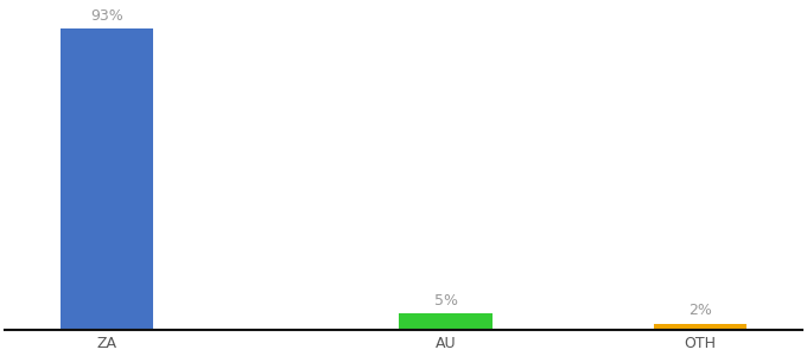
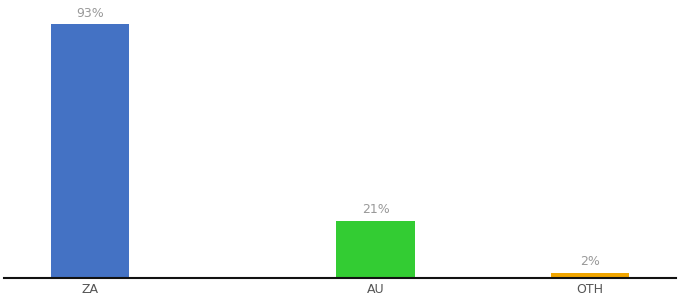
AU: 5% -> 21%
